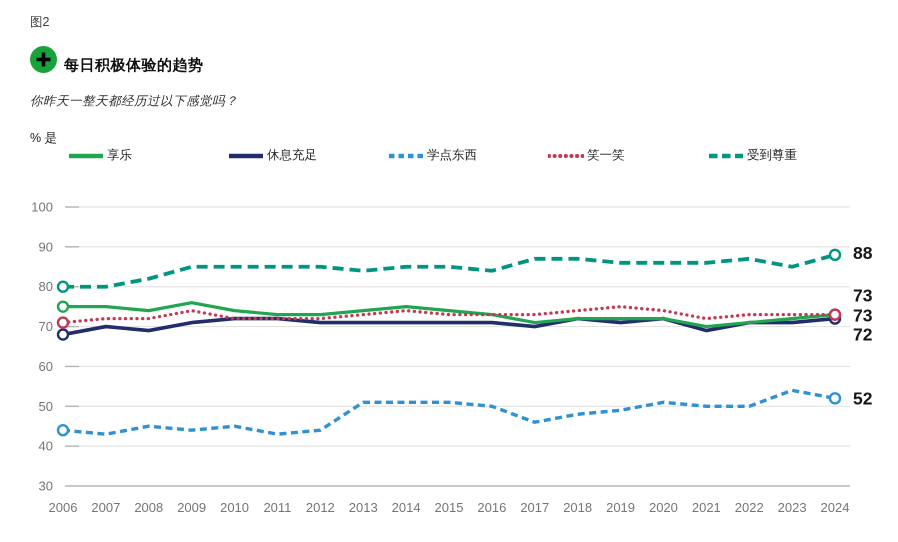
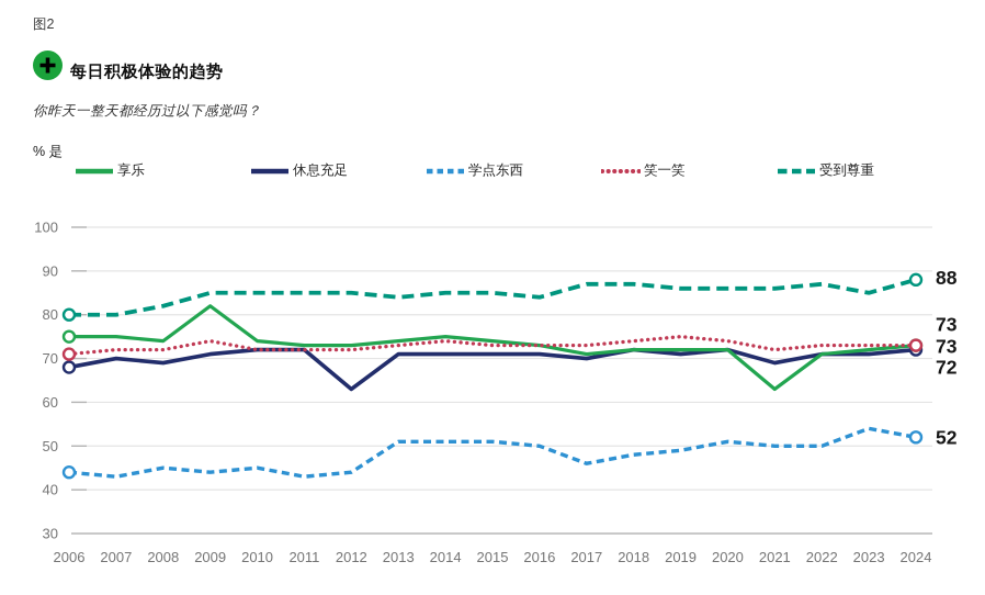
享乐/2009: 76 -> 82
休息充足/2012: 71 -> 63
享乐/2021: 70 -> 63
